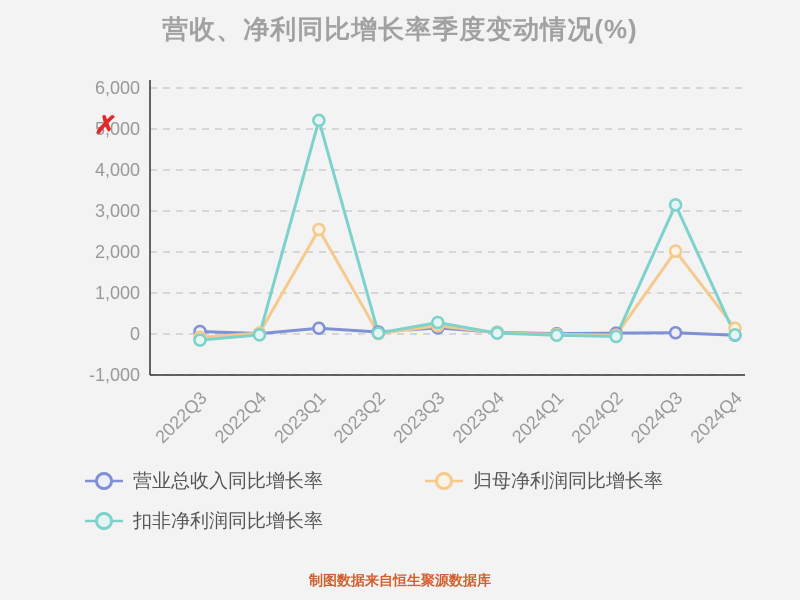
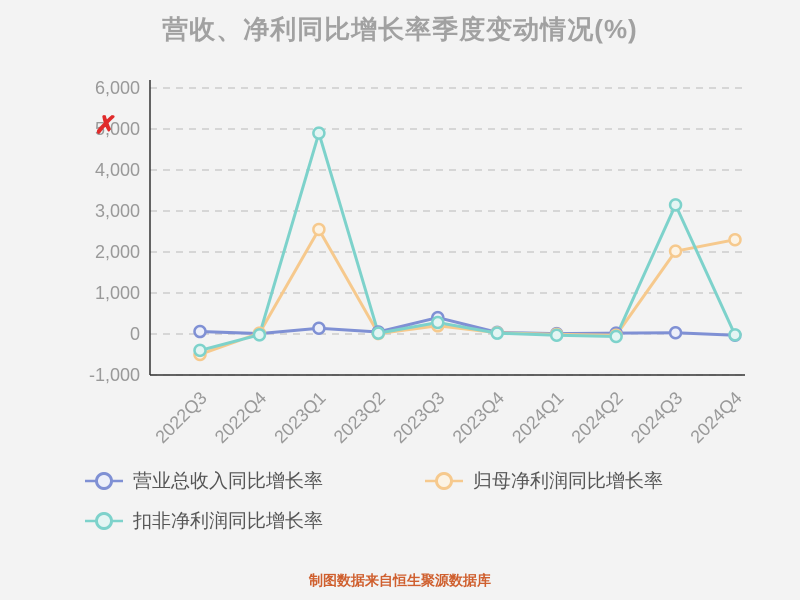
归母净利润同比增长率/2022Q3: -100 -> -500
扣非净利润同比增长率/2022Q3: -200 -> -400
扣非净利润同比增长率/2023Q1: 5200 -> 4900
营业总收入同比增长率/2023Q3: 200 -> 400
归母净利润同比增长率/2024Q4: 100 -> 2300
